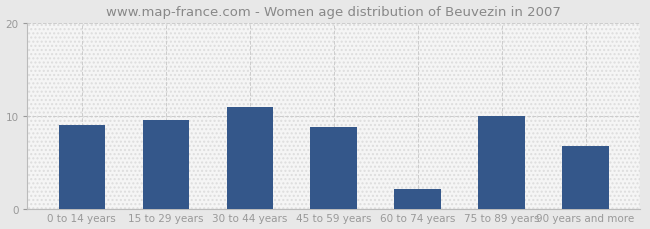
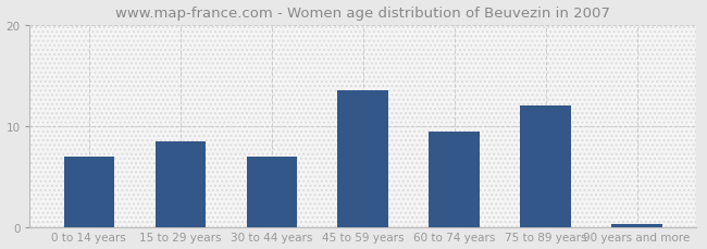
0 to 14 years: 9.0 -> 7.0
15 to 29 years: 9.6 -> 8.5
30 to 44 years: 11.0 -> 7.0
45 to 59 years: 8.8 -> 13.5
60 to 74 years: 2.2 -> 9.5
75 to 89 years: 10.0 -> 12.0
90 years and more: 6.8 -> 0.3
